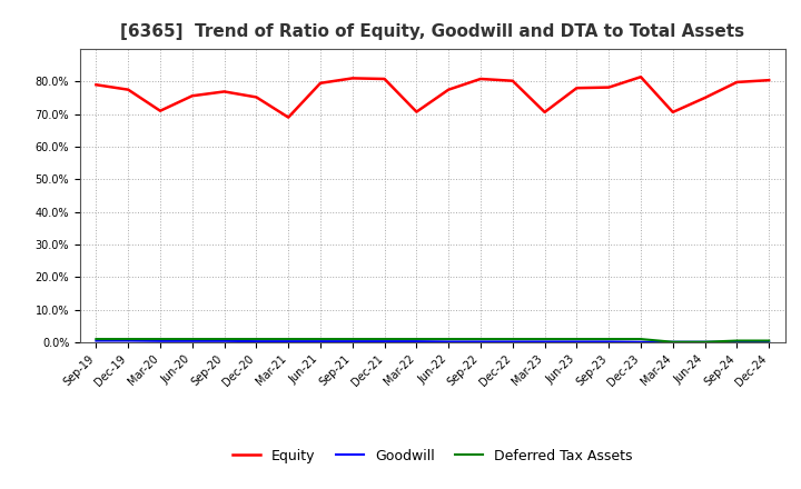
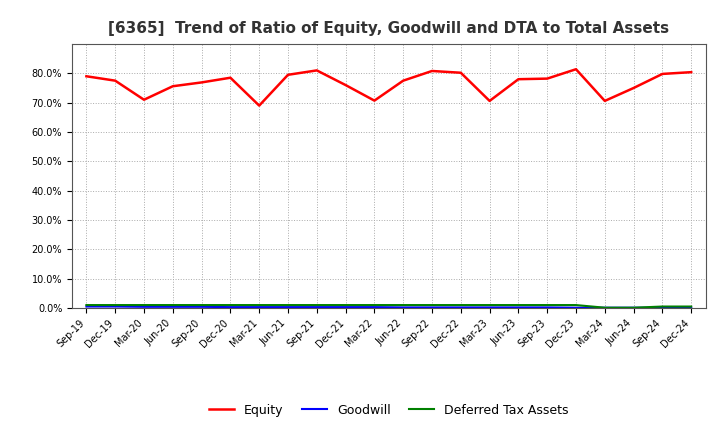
Equity/Dec-20: 75.2% -> 78.5%
Equity/Dec-21: 80.8% -> 76.0%
